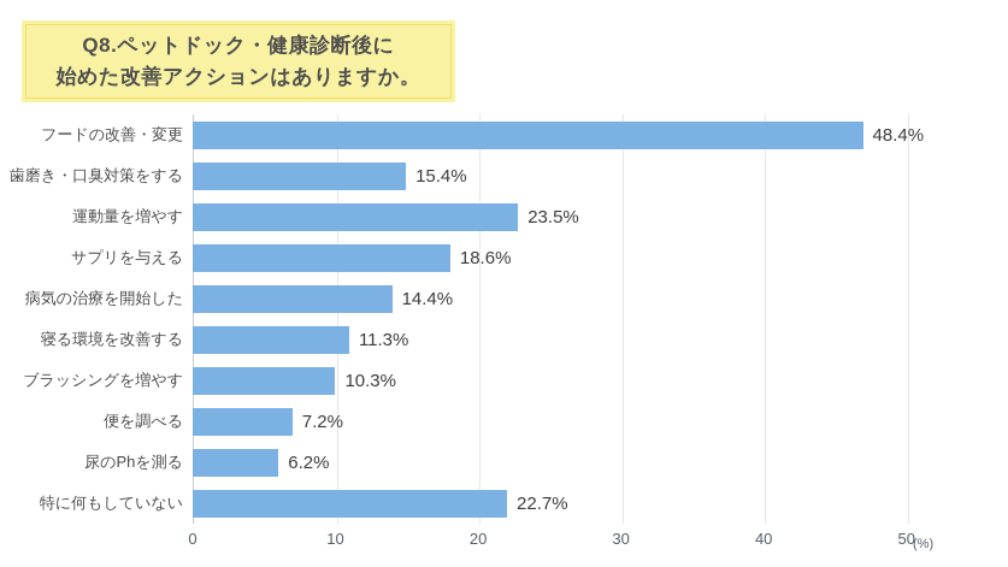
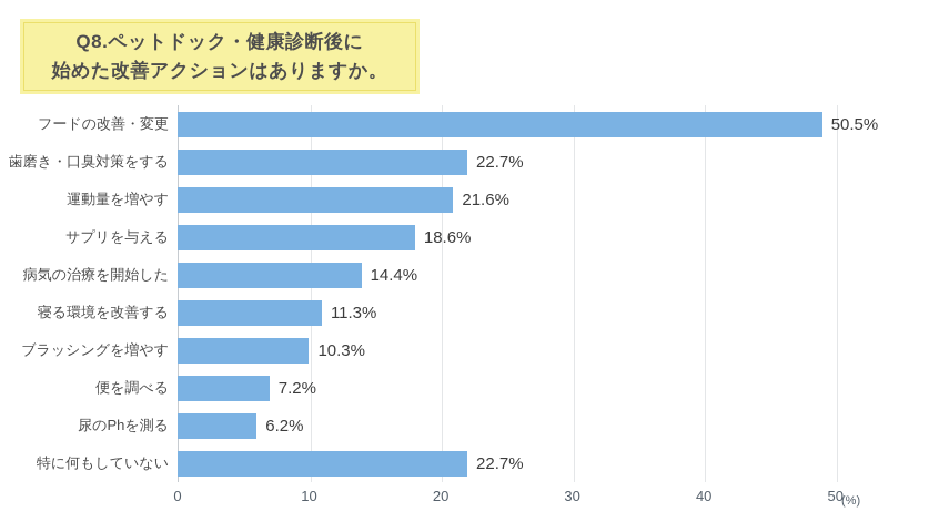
フードの改善・変更: 48.4% -> 50.5%
歯磨き・口臭対策をする: 15.4% -> 22.7%
運動量を増やす: 23.5% -> 21.6%
